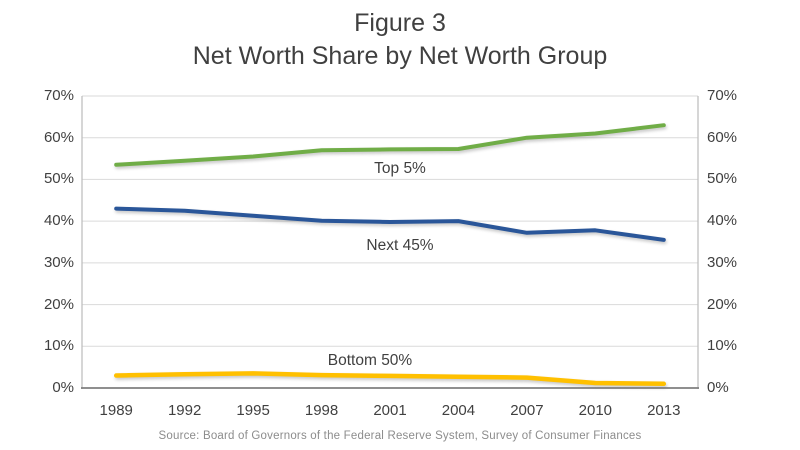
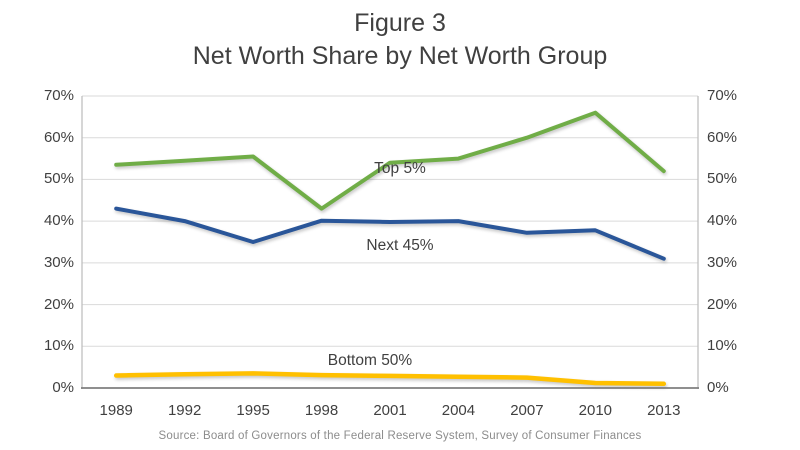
Next 45%/1992: 42% -> 40%
Next 45%/1995: 41% -> 35%
Top 5%/1998: 57% -> 43%
Top 5%/2001: 57% -> 54%
Top 5%/2004: 57% -> 55%
Top 5%/2010: 61% -> 66%
Top 5%/2013: 63% -> 52%
Next 45%/2013: 36% -> 31%
